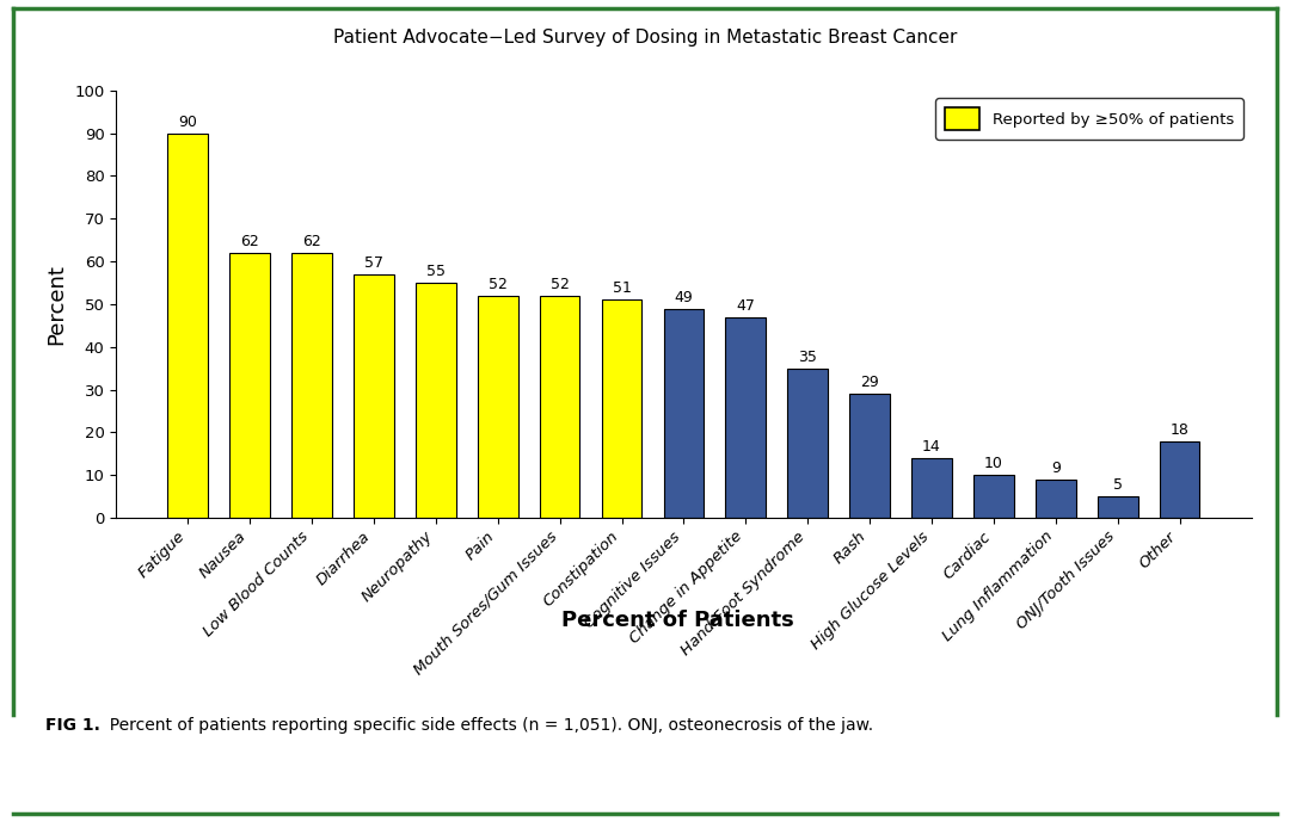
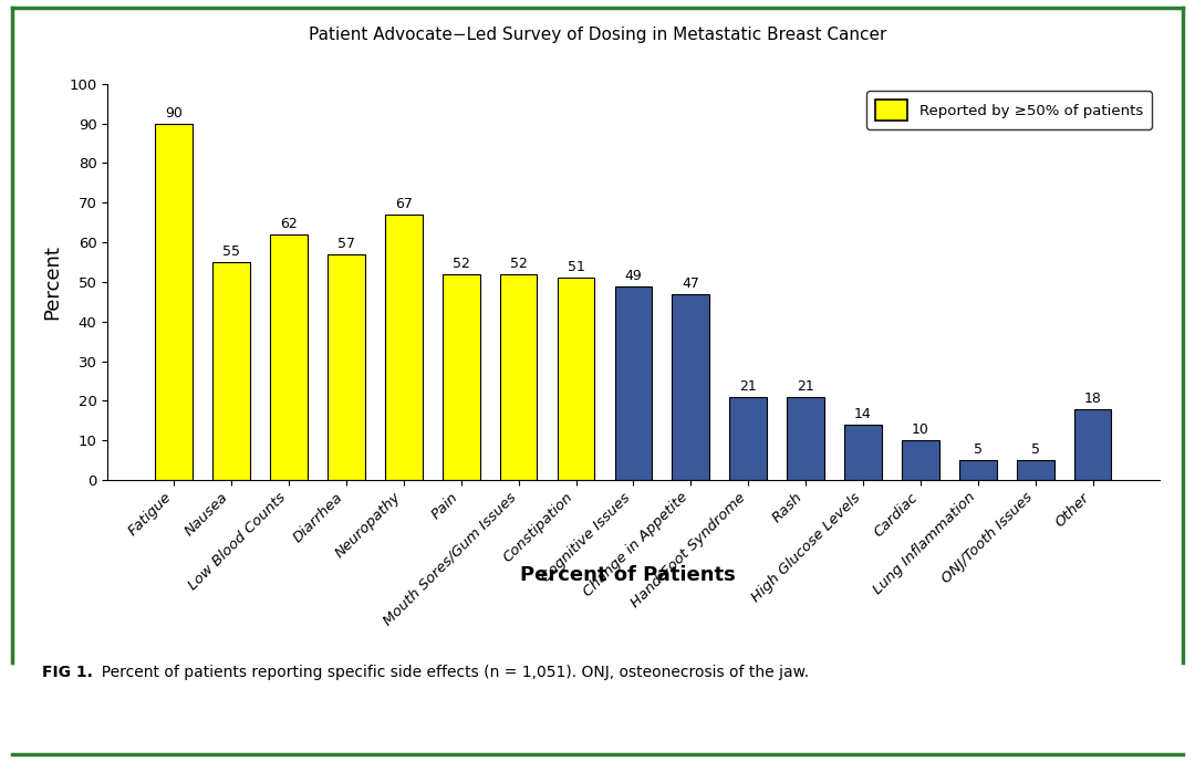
Nausea: 62 -> 55
Neuropathy: 55 -> 67
Hand-Foot Syndrome: 35 -> 21
Rash: 29 -> 21
Lung Inflammation: 9 -> 5
